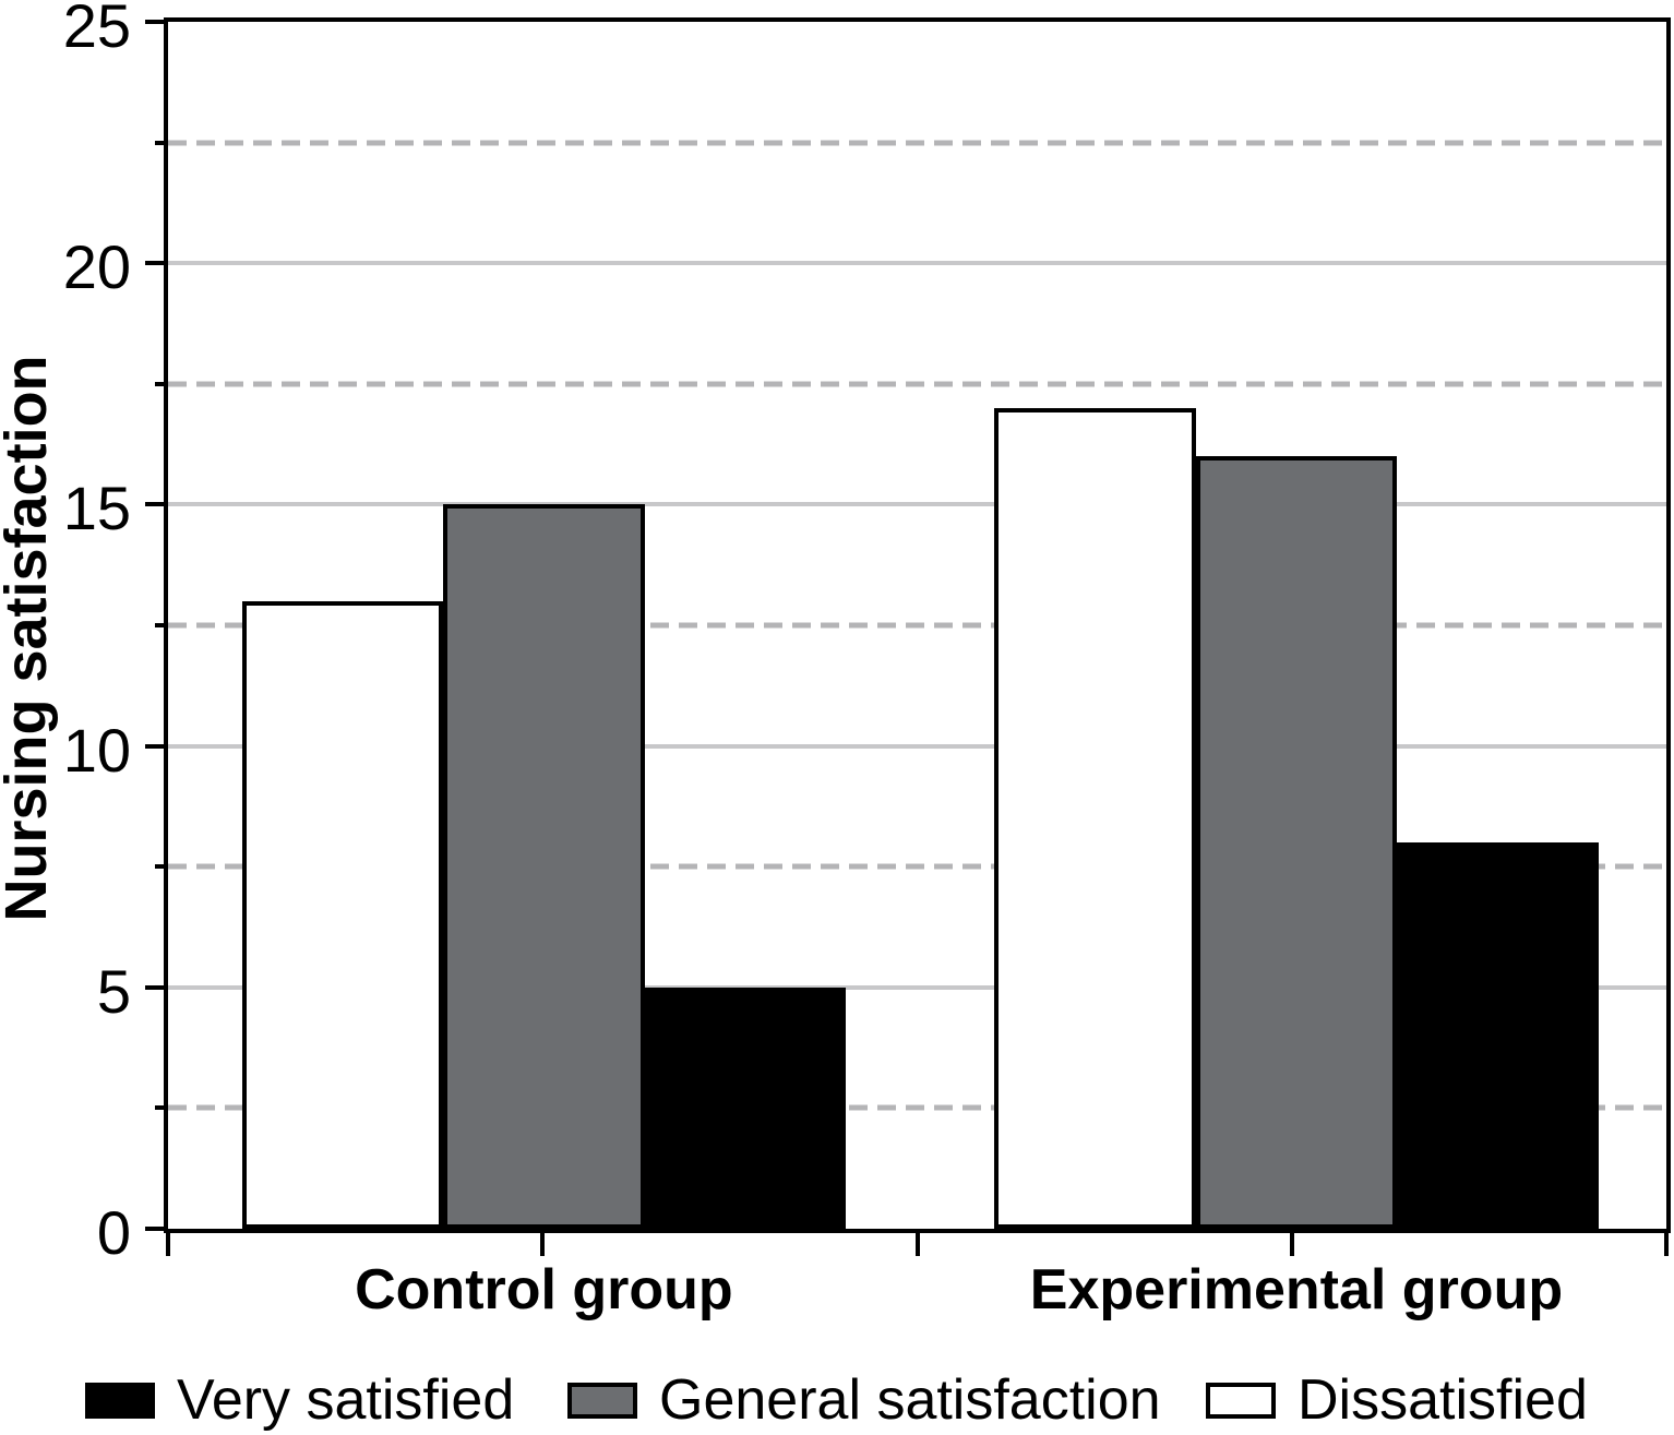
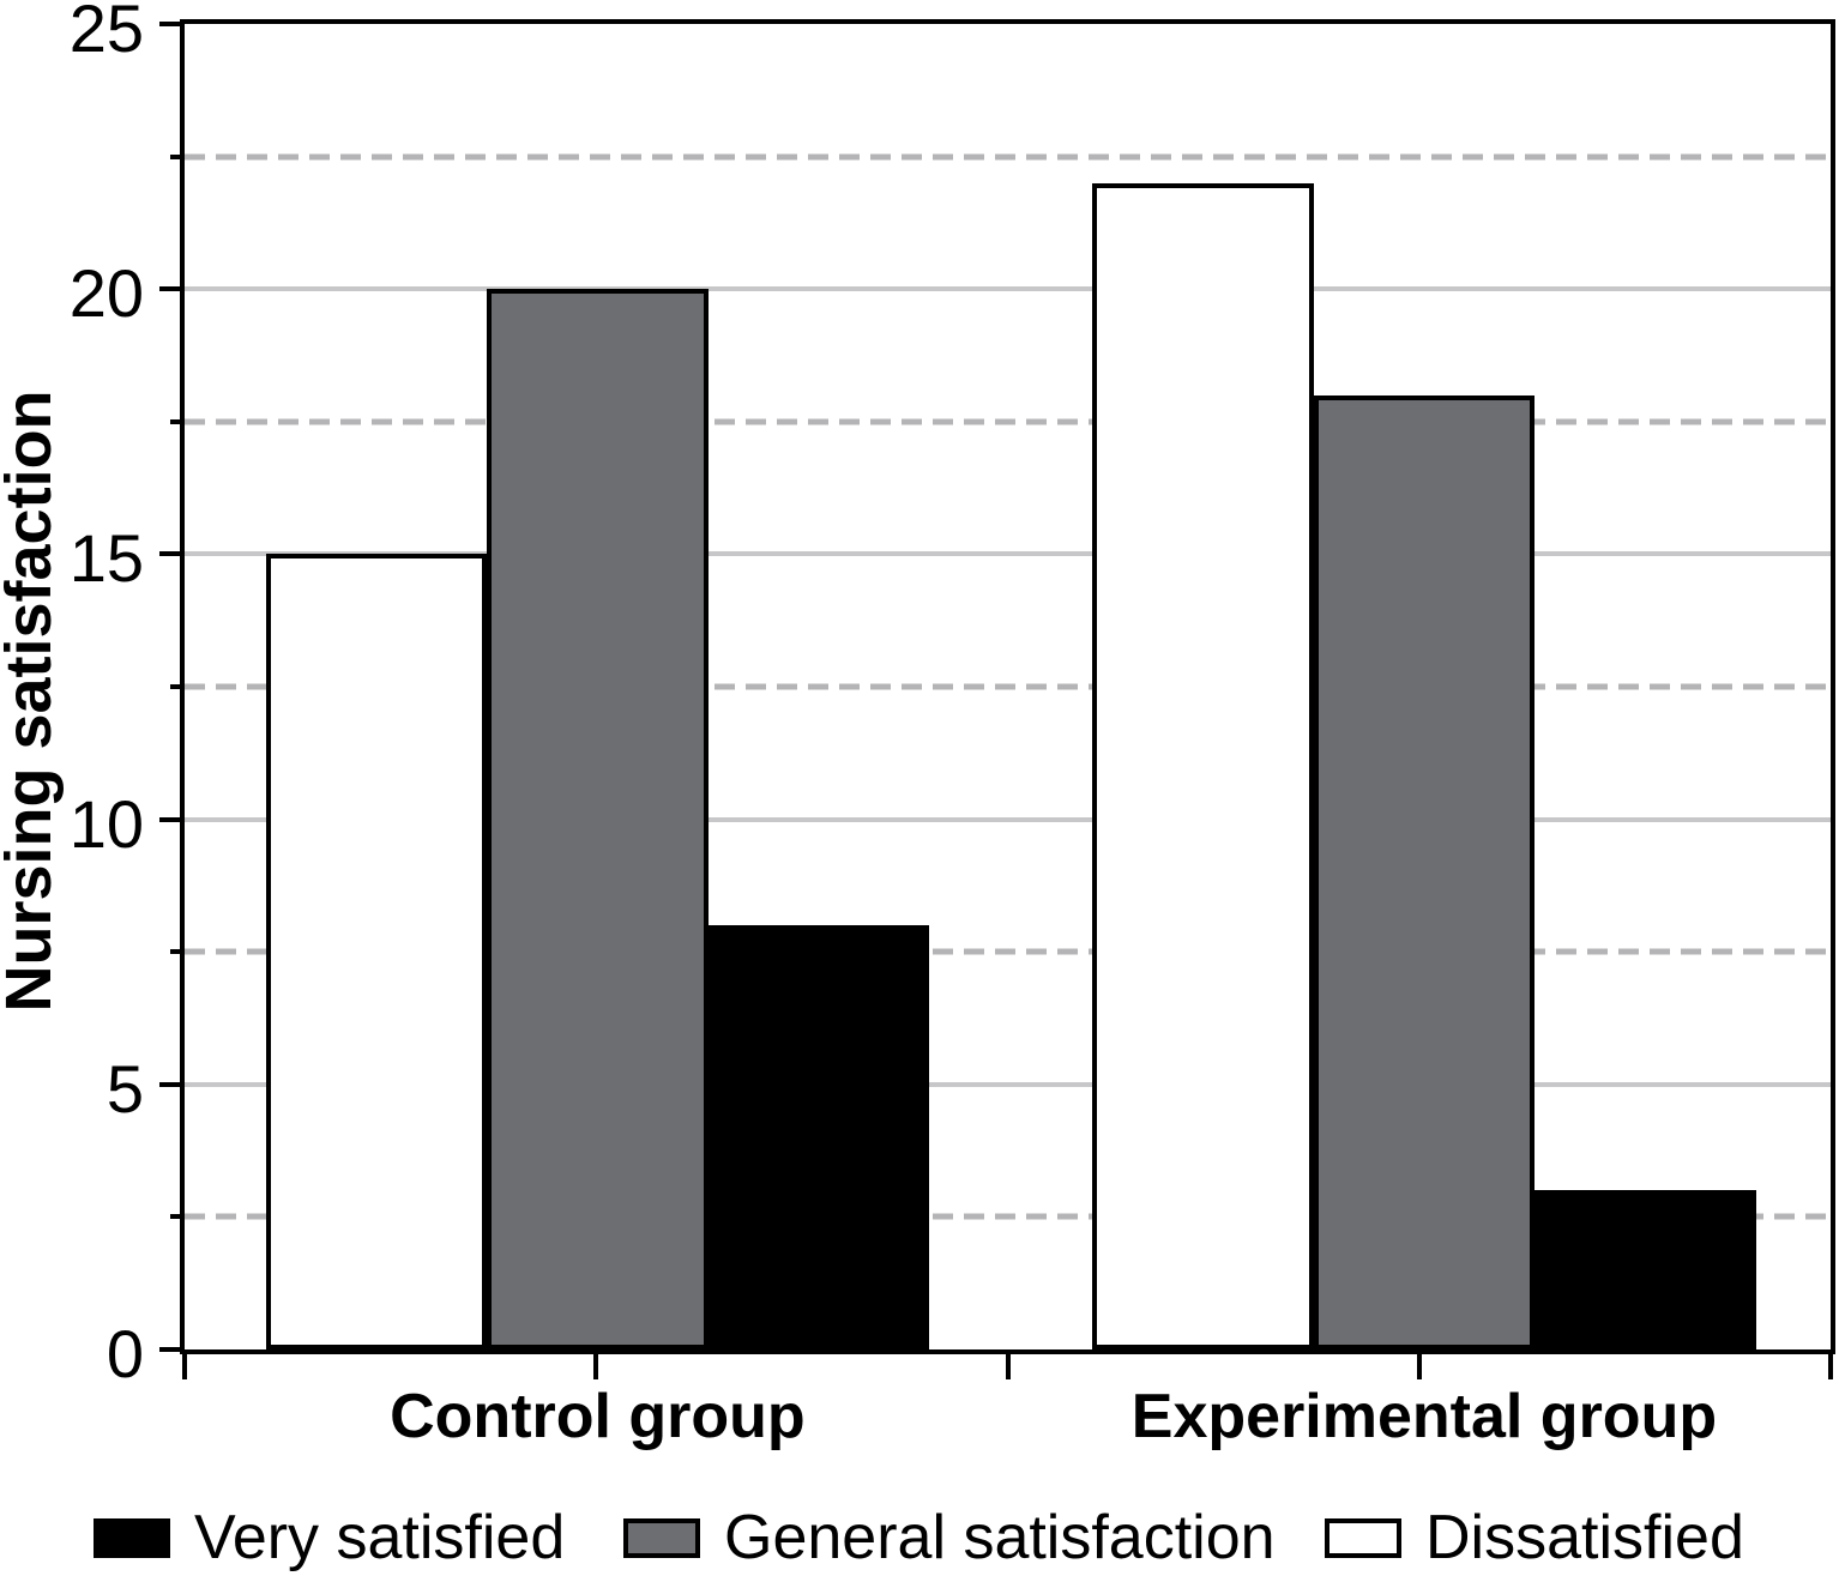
Dissatisfied/Control group: 13 -> 15
General satisfaction/Control group: 15 -> 20
Very satisfied/Control group: 5 -> 8
Dissatisfied/Experimental group: 17 -> 22
General satisfaction/Experimental group: 16 -> 18
Very satisfied/Experimental group: 8 -> 3
